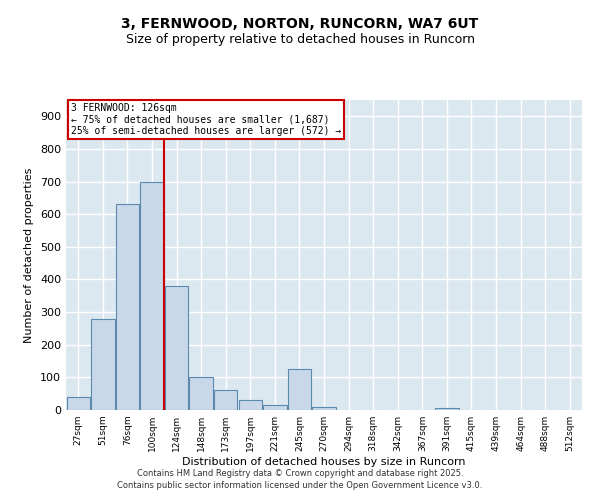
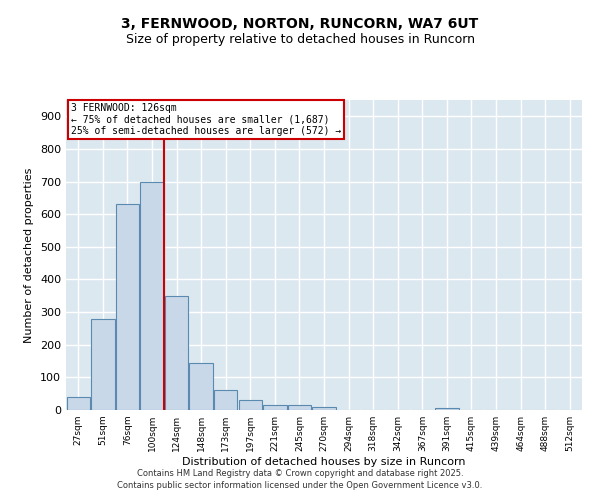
124sqm: 380 -> 350
148sqm: 100 -> 145
245sqm: 125 -> 15
